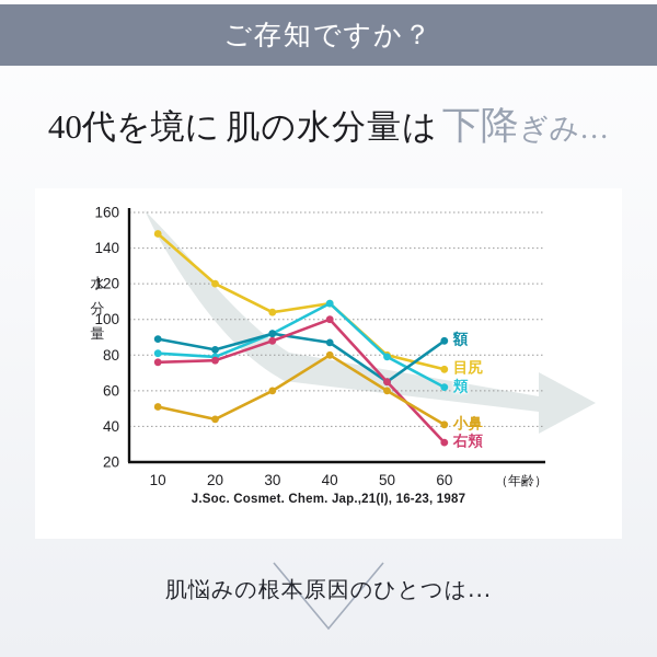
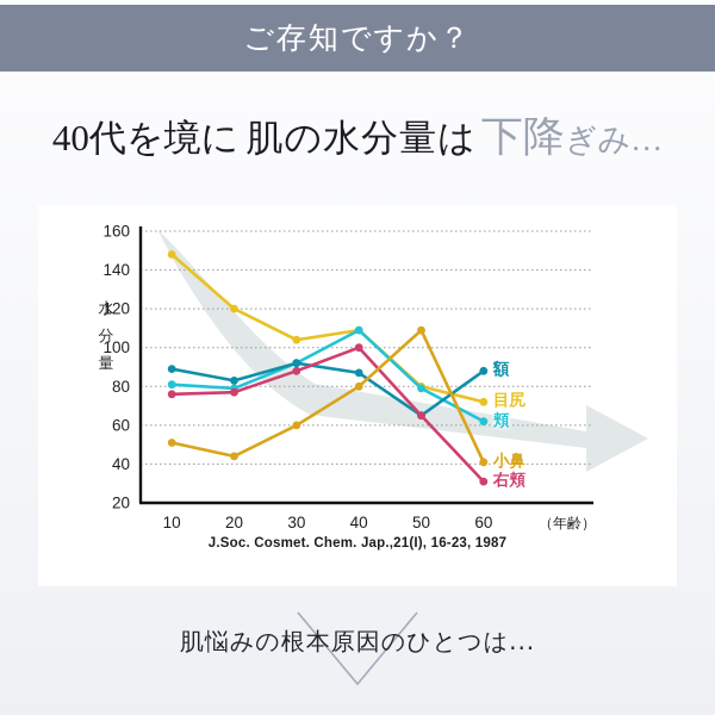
小鼻/50: 60 -> 109
